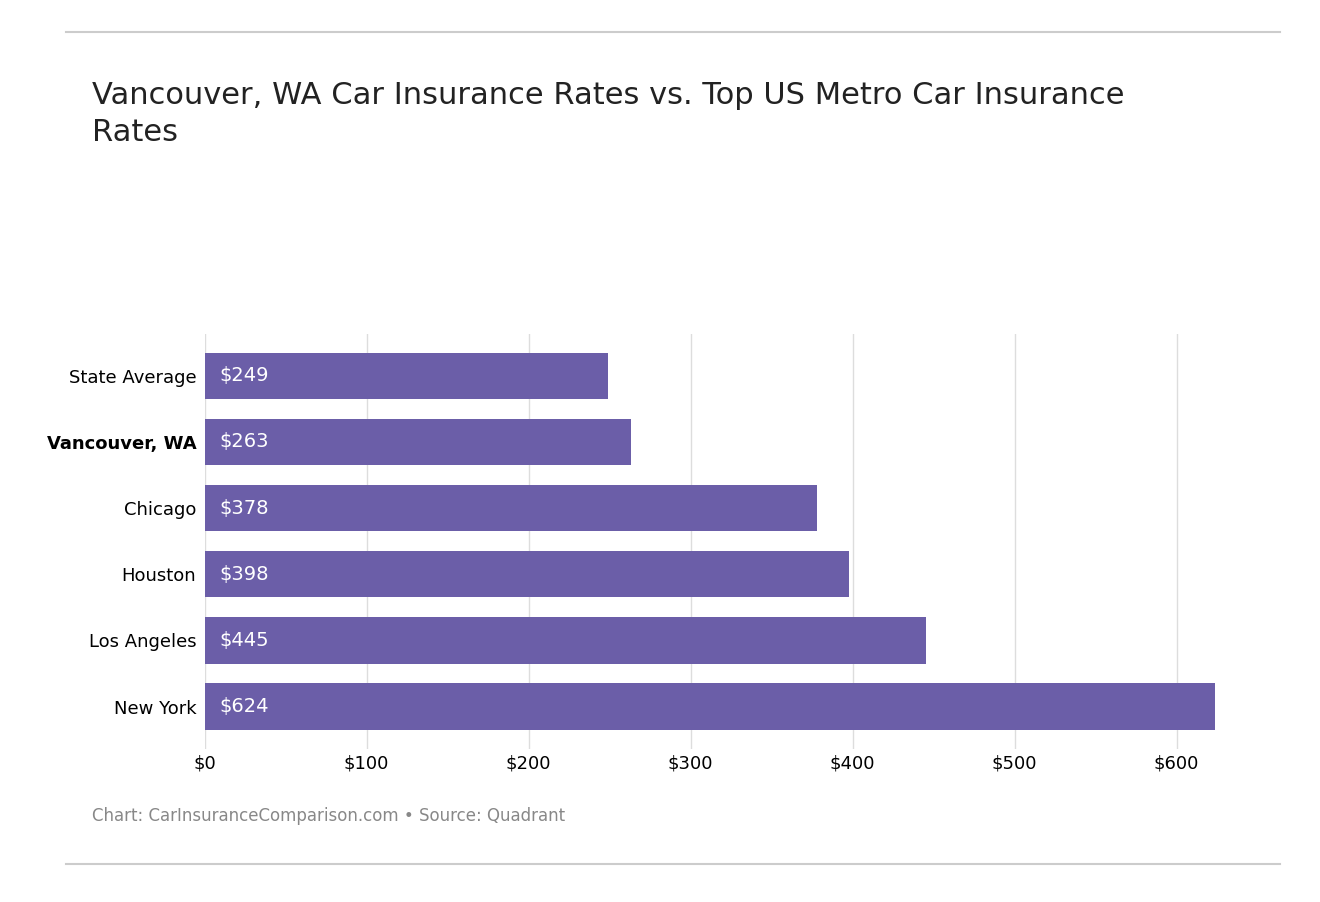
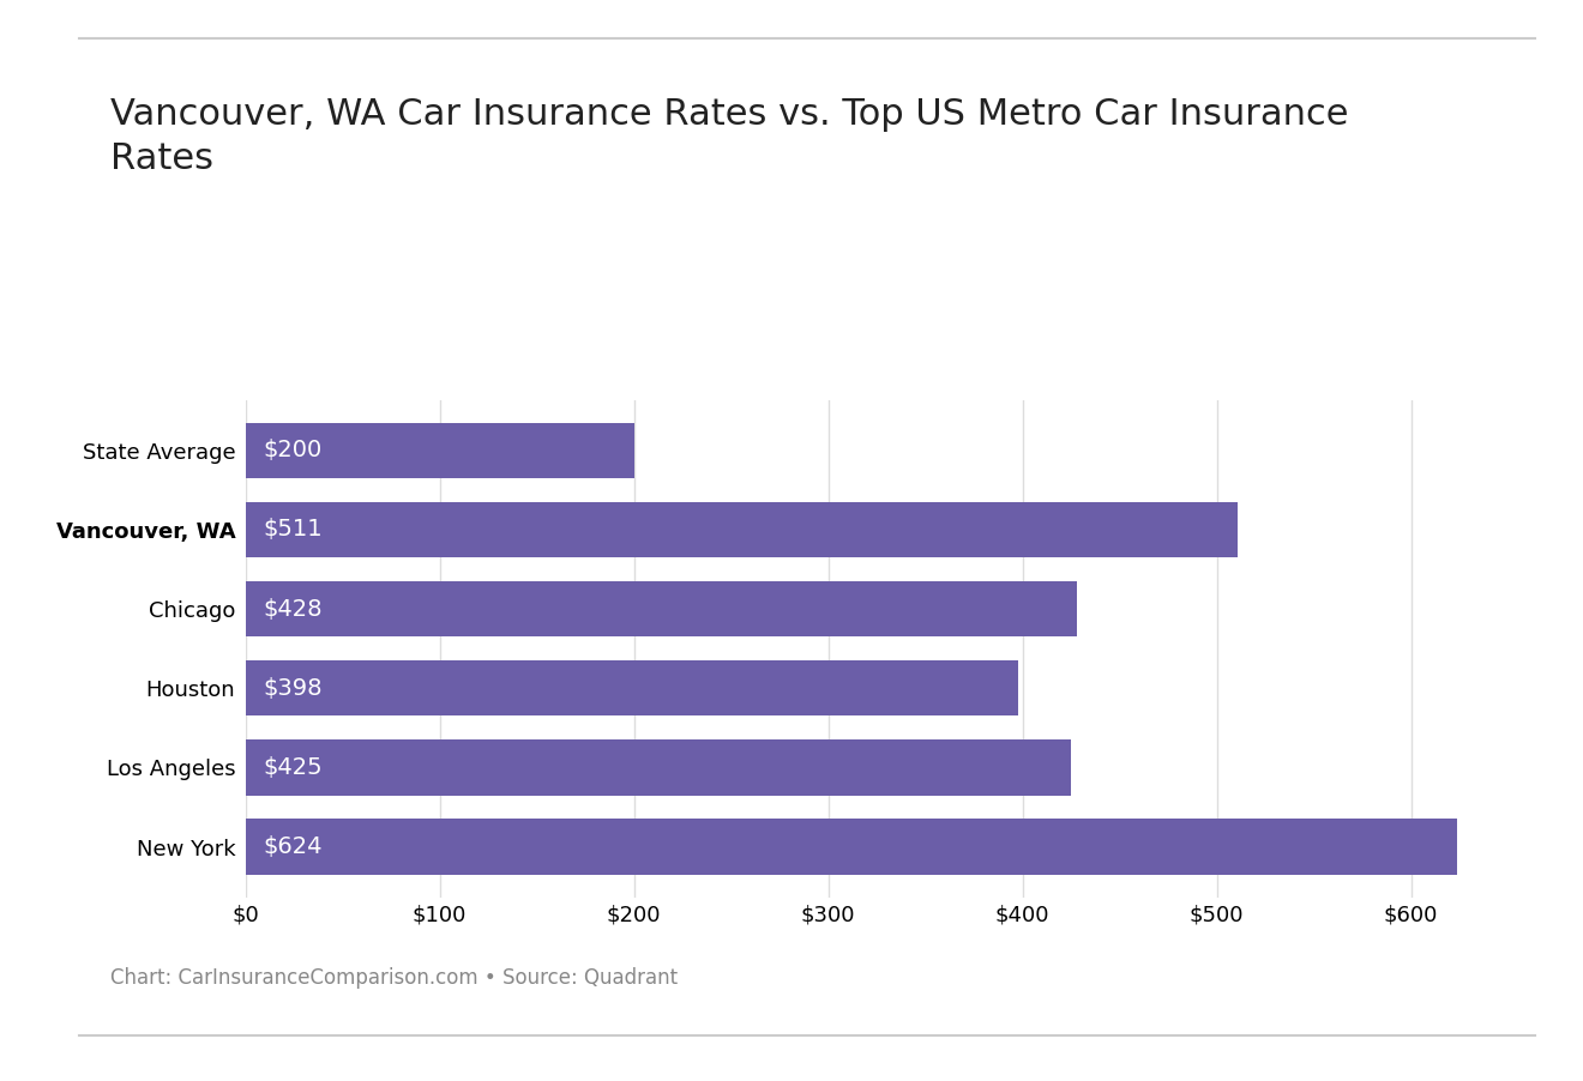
State Average: $249 -> $200
Vancouver, WA: $263 -> $511
Chicago: $378 -> $428
Los Angeles: $445 -> $425
